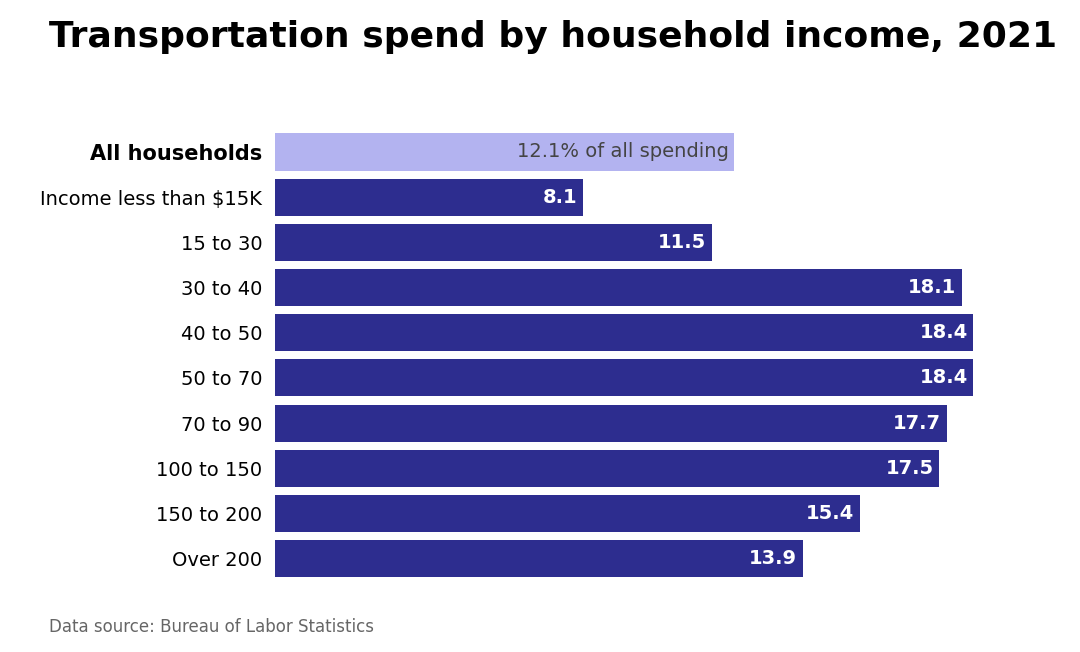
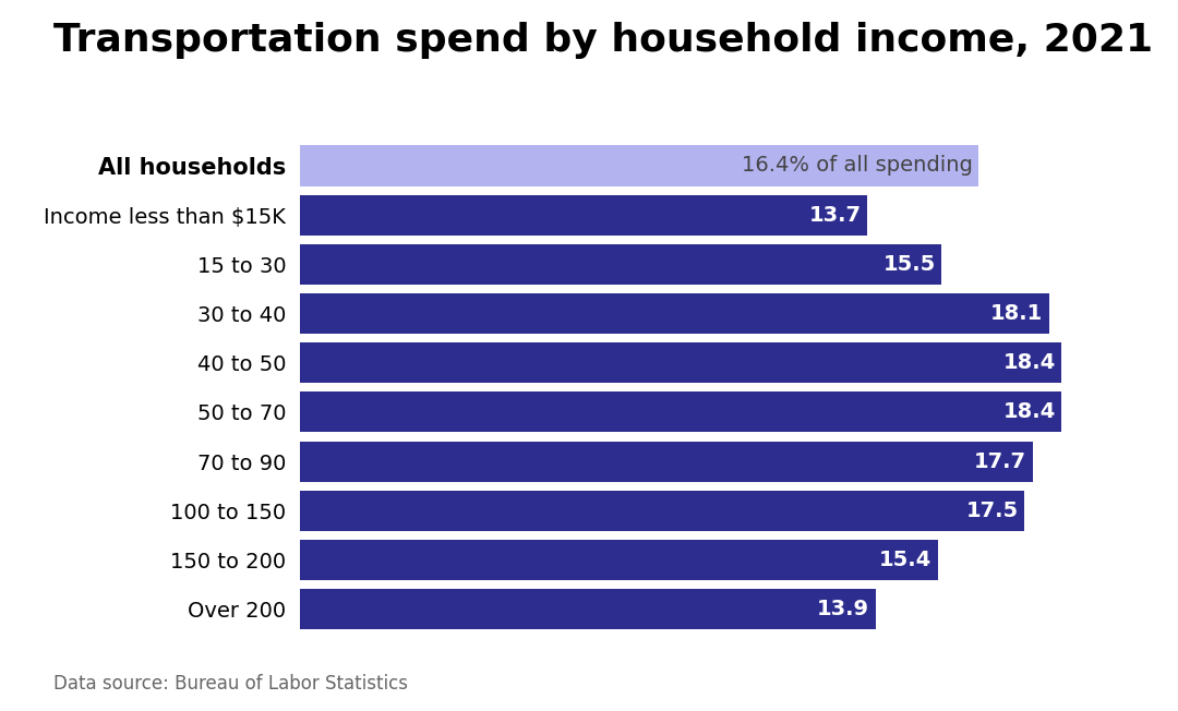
All households: 12.1% -> 16.4%
Income less than $15K: 8.1 -> 13.7
15 to 30: 11.5 -> 15.5
